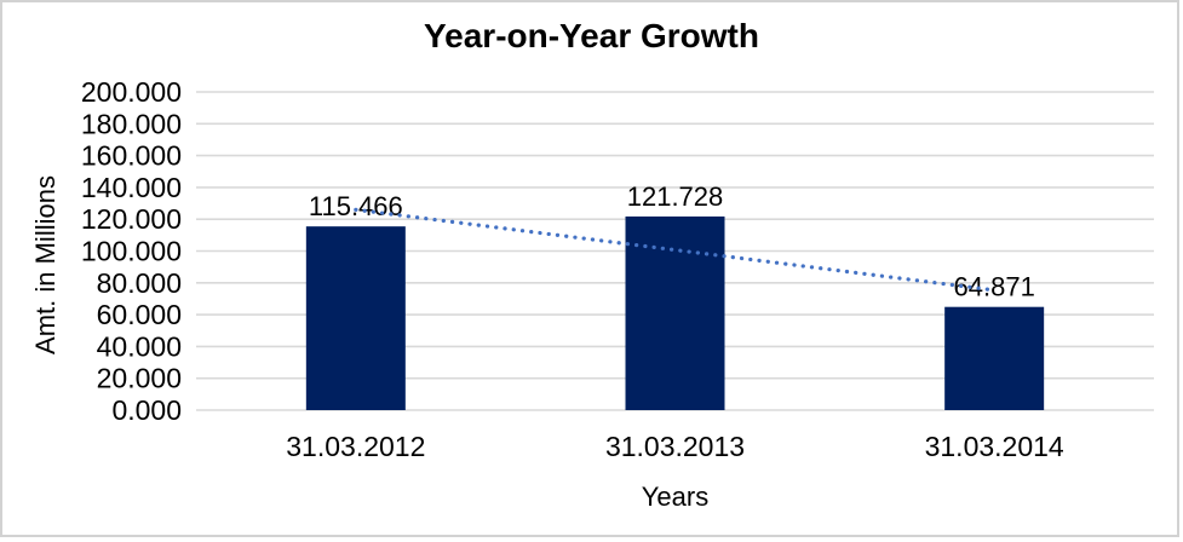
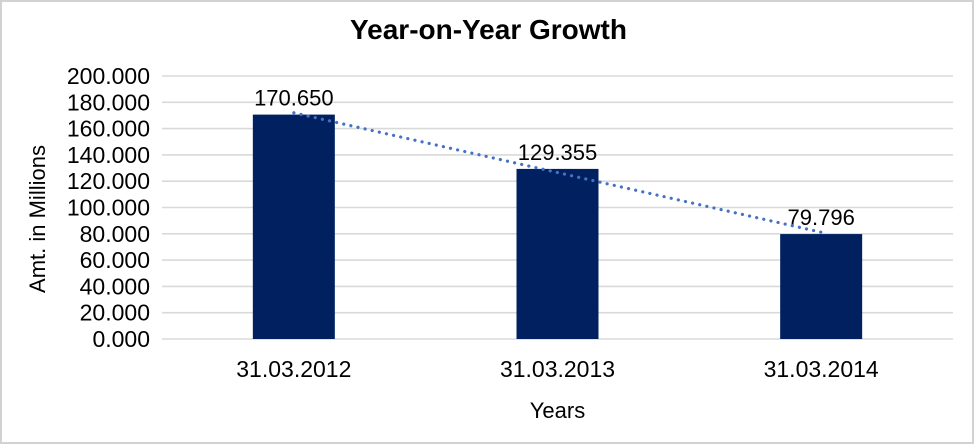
31.03.2012: 115.466 -> 170.650
31.03.2013: 121.728 -> 129.355
31.03.2014: 64.871 -> 79.796
